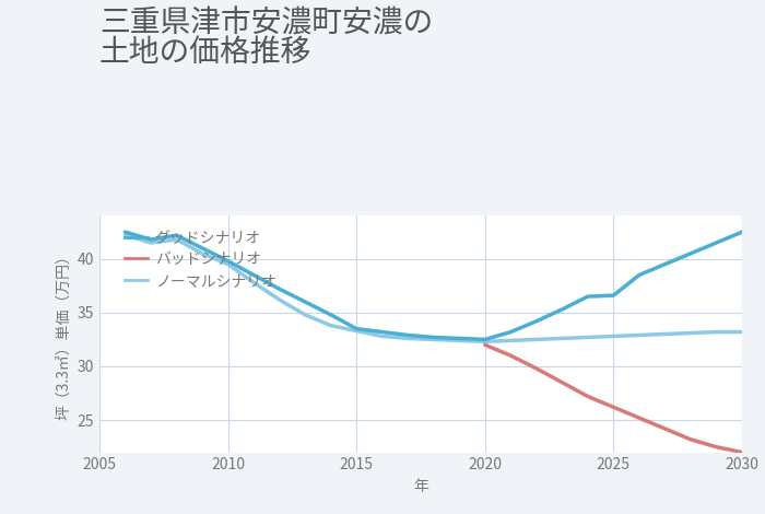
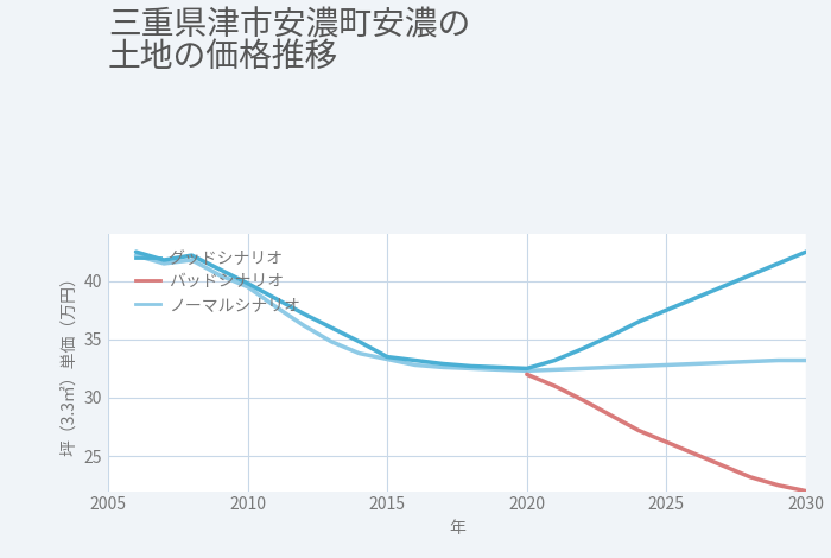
グッドシナリオ/2025: 36.6 -> 37.5
